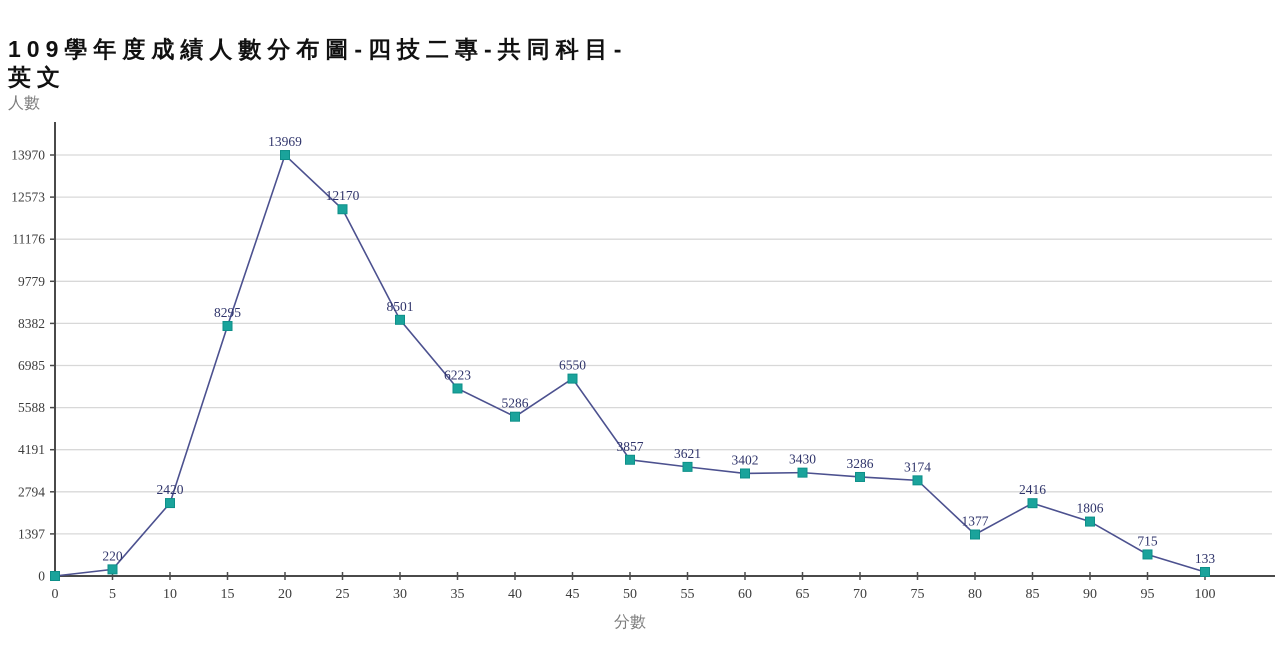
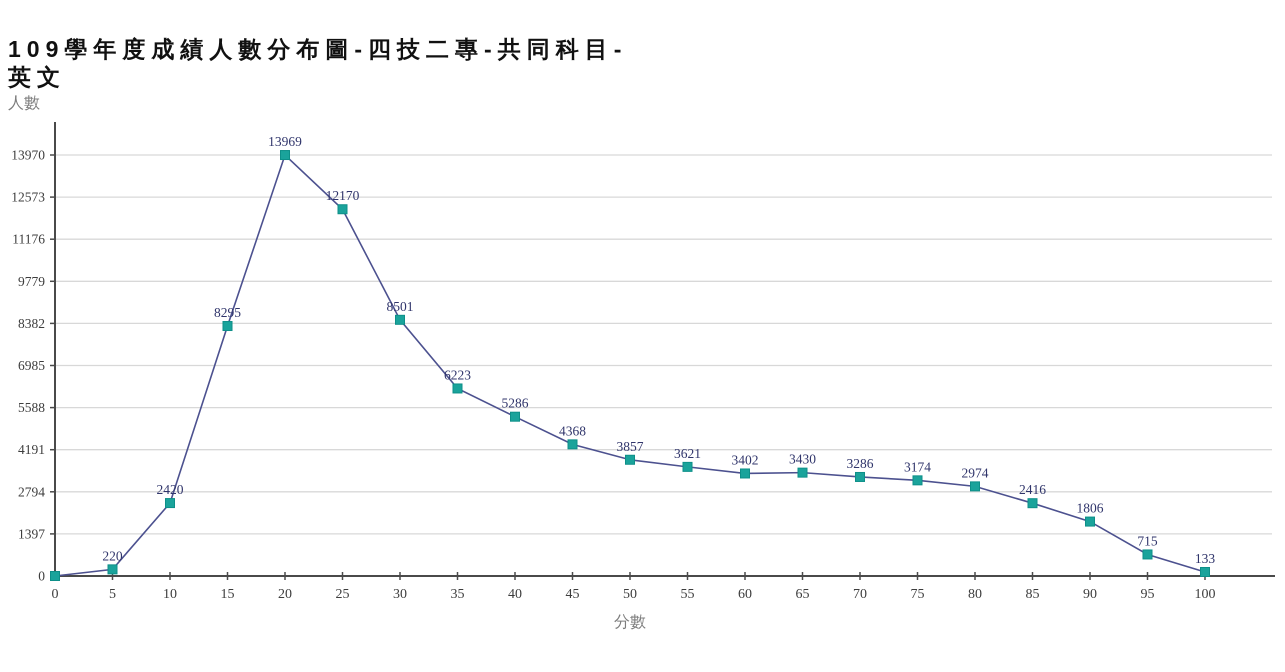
45: 6550 -> 4368
80: 1377 -> 2974
